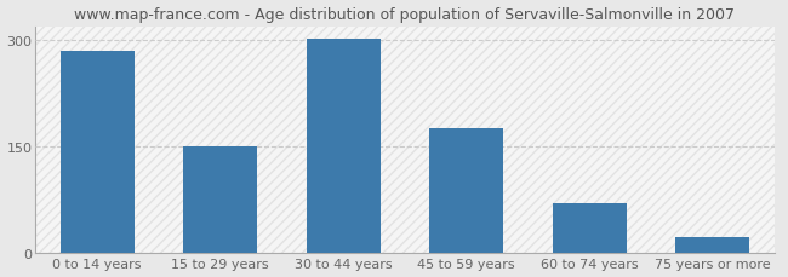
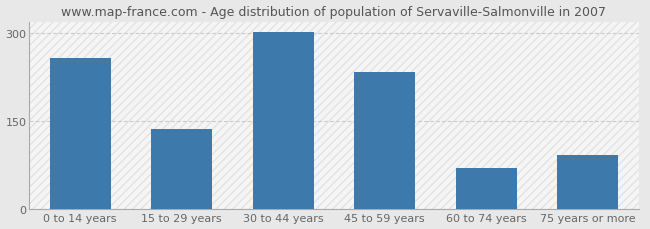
0 to 14 years: 285 -> 258
15 to 29 years: 150 -> 136
45 to 59 years: 176 -> 234
75 years or more: 22 -> 92
